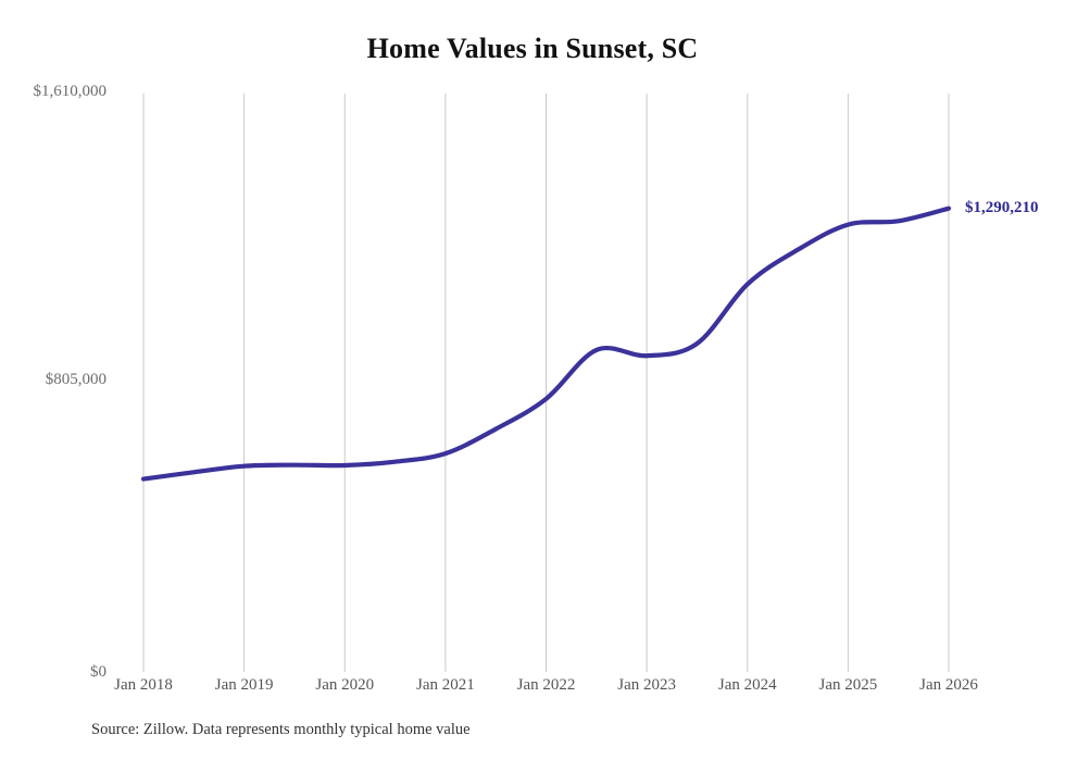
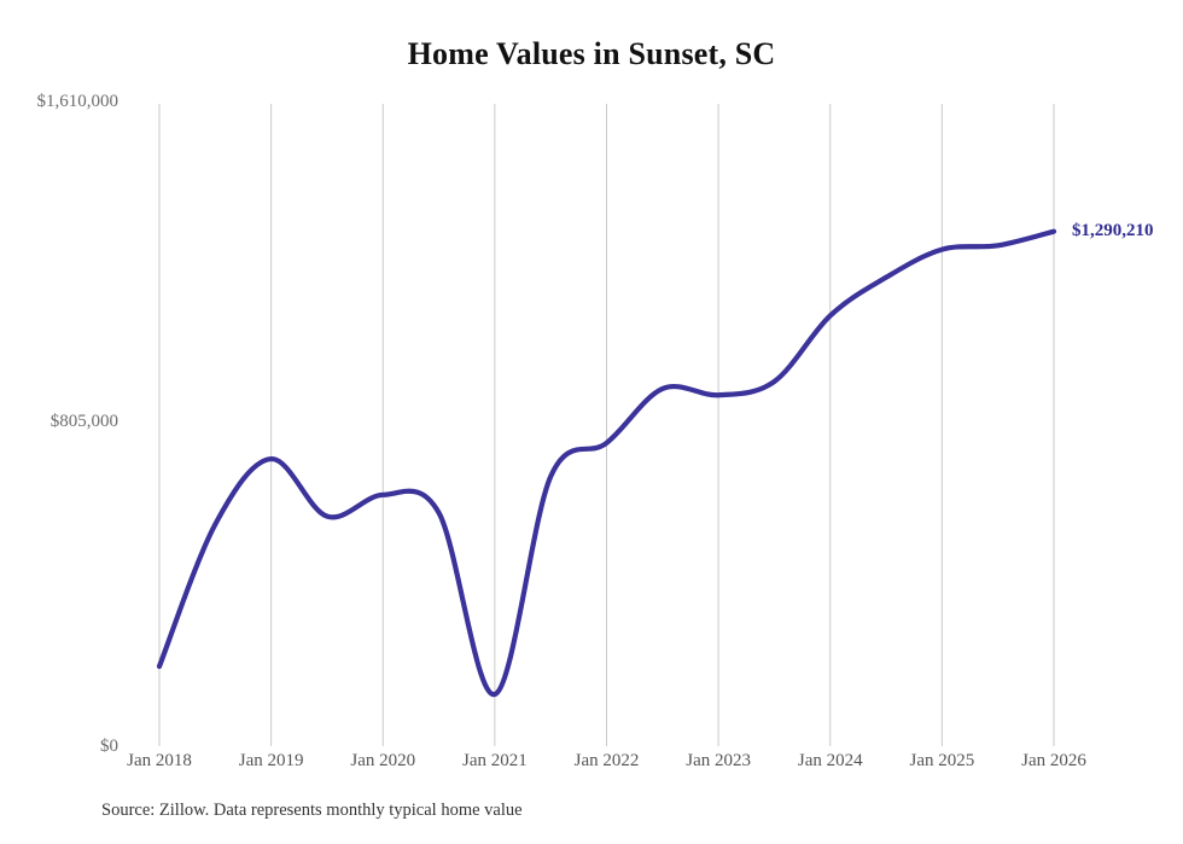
Jan 2018: $540000 -> $200000
Jan 2019: $570000 -> $720000
Jan 2020: $580000 -> $630000
Jan 2021: $610000 -> $130000
